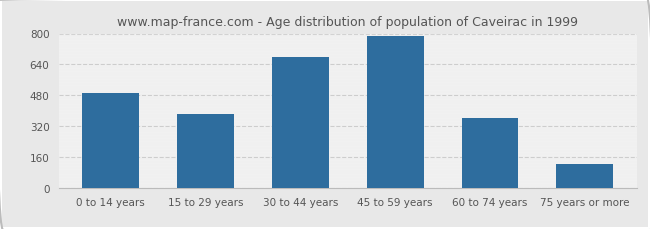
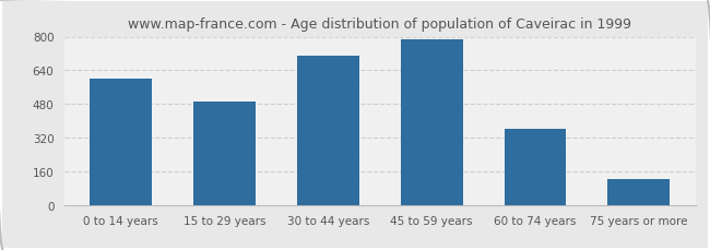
0 to 14 years: 490 -> 600
15 to 29 years: 380 -> 490
30 to 44 years: 680 -> 710
